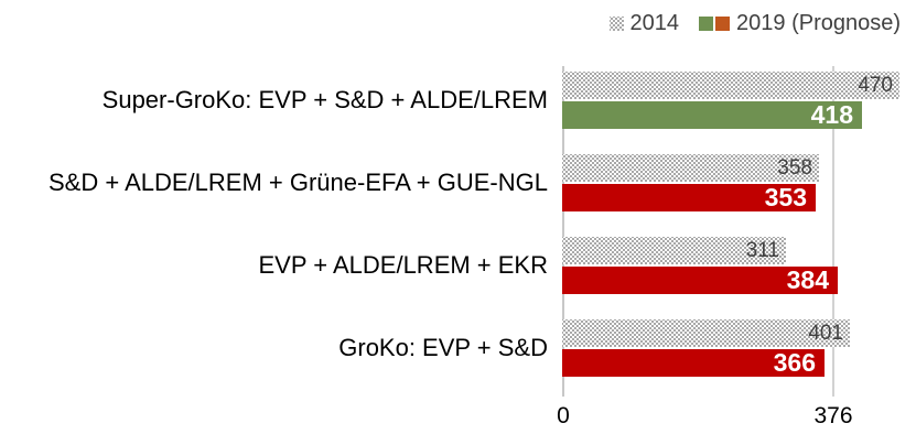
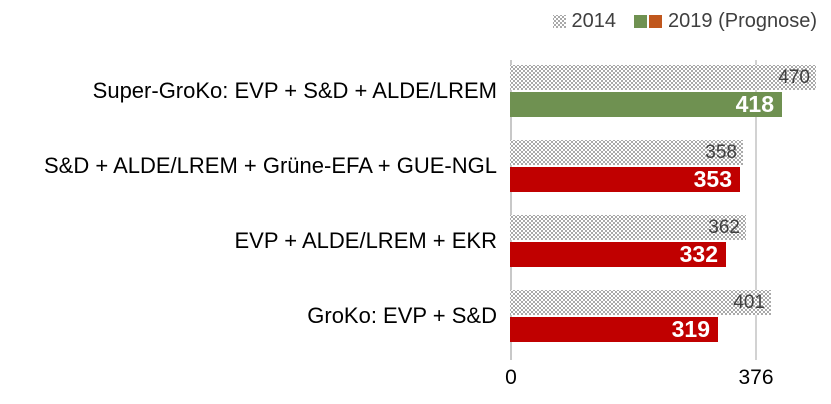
2014/EVP + ALDE/LREM + EKR: 311 -> 362
2019 (Prognose)/EVP + ALDE/LREM + EKR: 384 -> 332
2019 (Prognose)/GroKo: EVP + S&D: 366 -> 319
